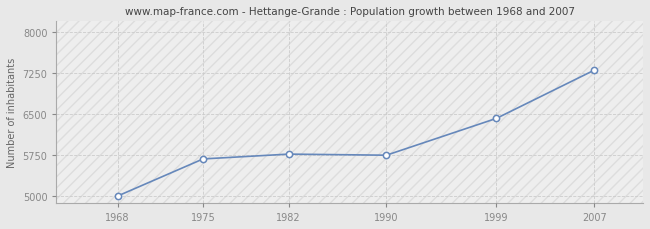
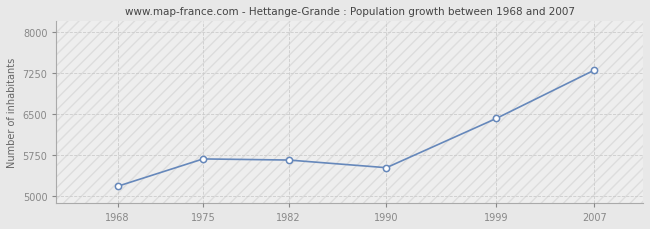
1968: 5000 -> 5180
1982: 5770 -> 5660
1990: 5750 -> 5520
